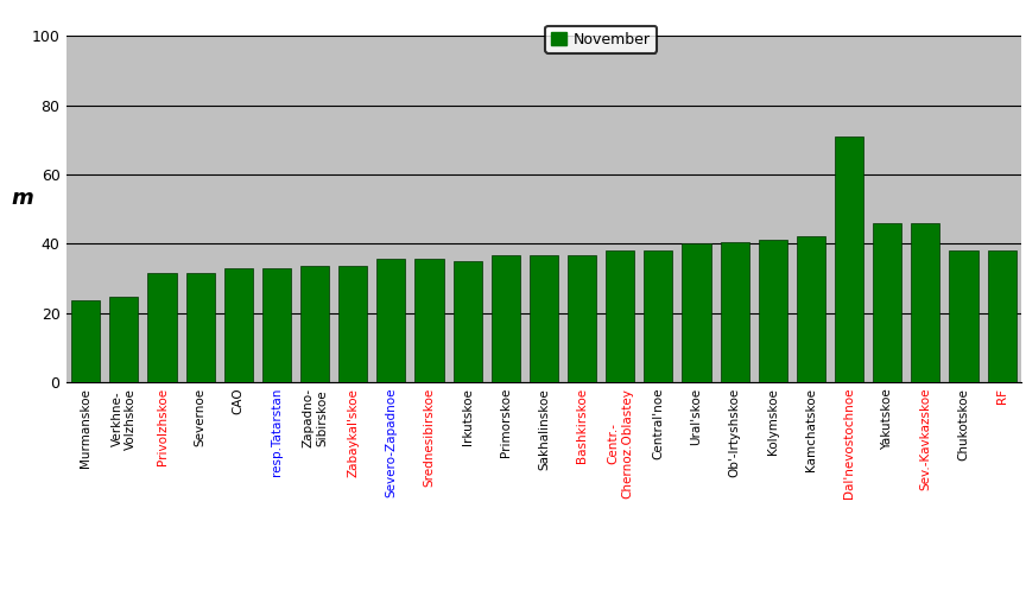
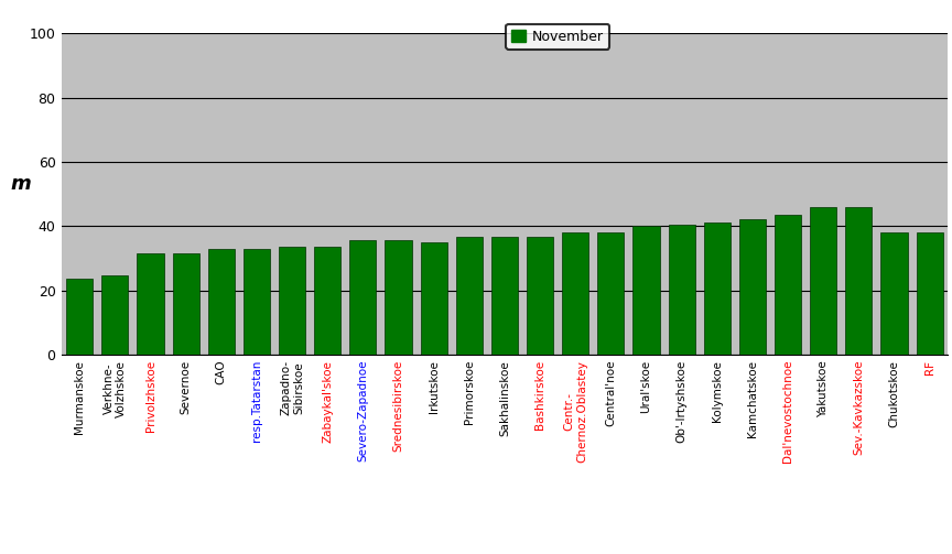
Dal'nevostochnoe: 71.0 -> 43.5
